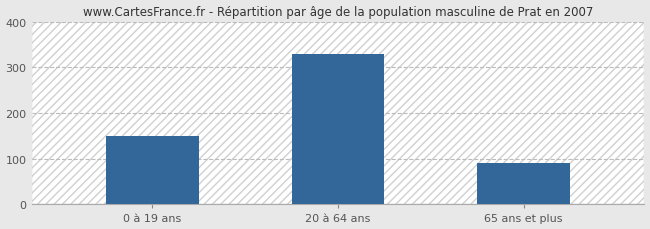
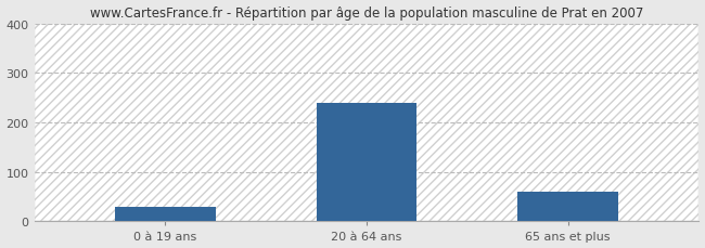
0 à 19 ans: 150 -> 30
20 à 64 ans: 330 -> 240
65 ans et plus: 90 -> 60
